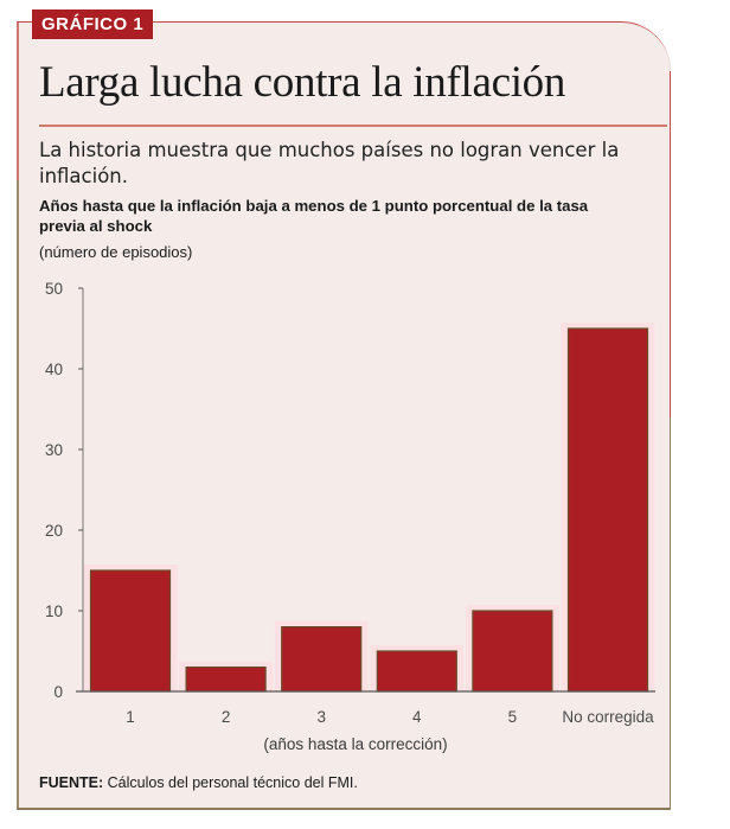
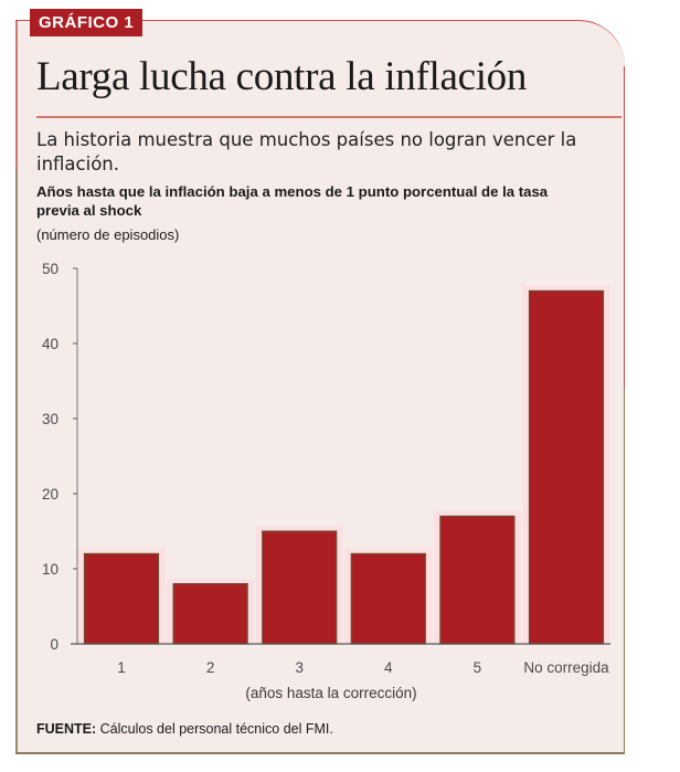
1: 15 -> 12
2: 3 -> 8
3: 8 -> 15
4: 5 -> 12
5: 10 -> 17
No corregida: 45 -> 47
